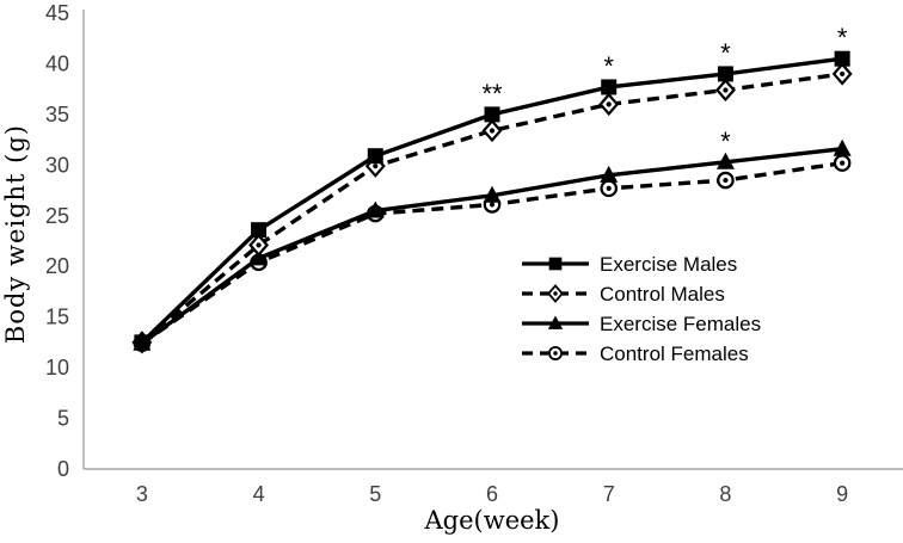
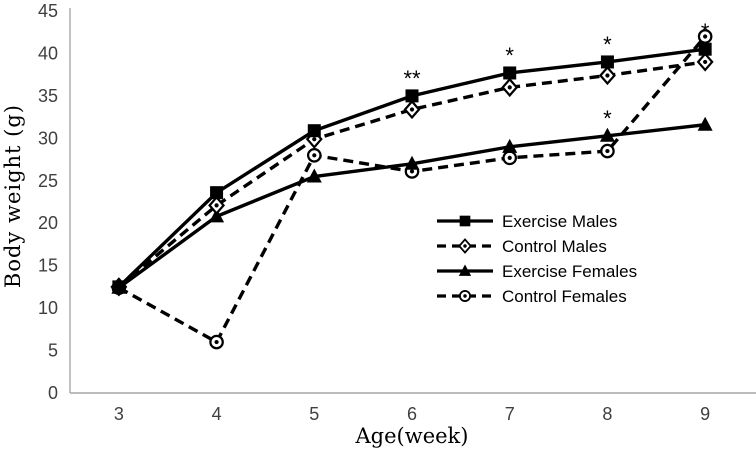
Control Females/4: 20 -> 6
Control Females/5: 25 -> 28
Control Females/9: 30 -> 42
